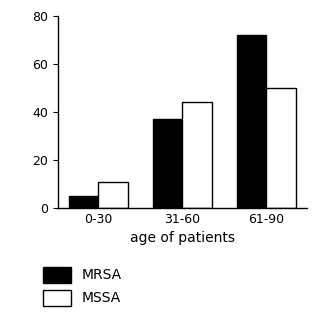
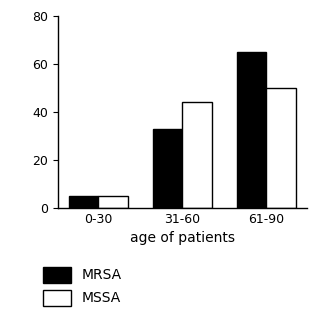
MSSA/0-30: 11 -> 5
MRSA/31-60: 37 -> 33
MRSA/61-90: 72 -> 65
